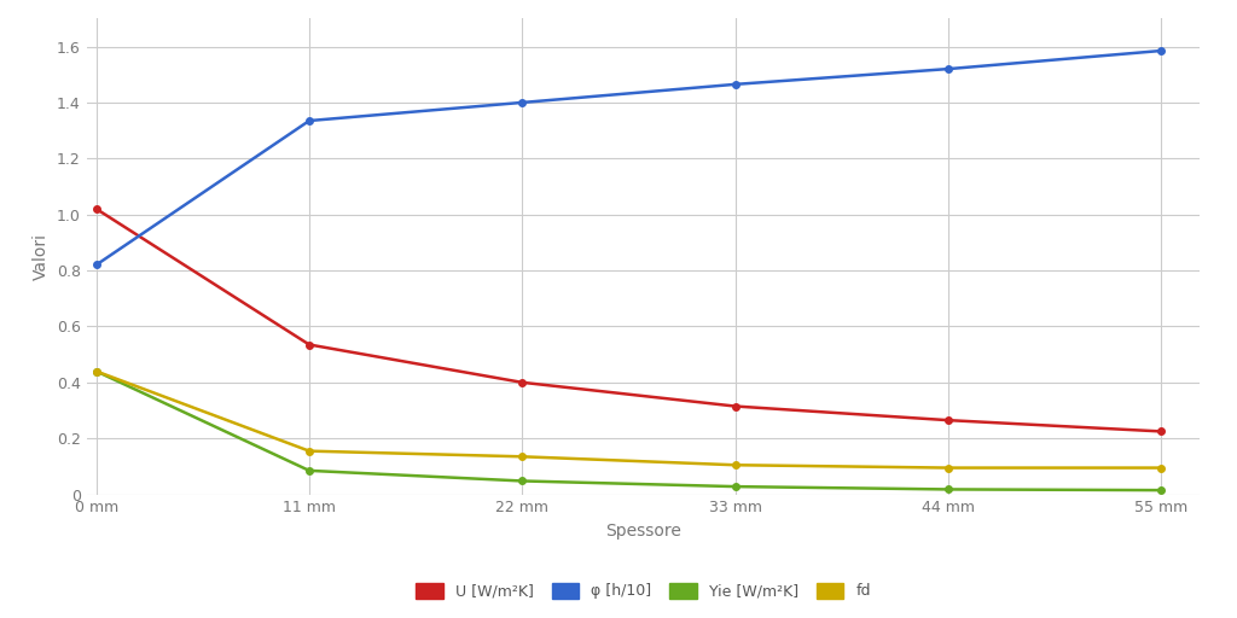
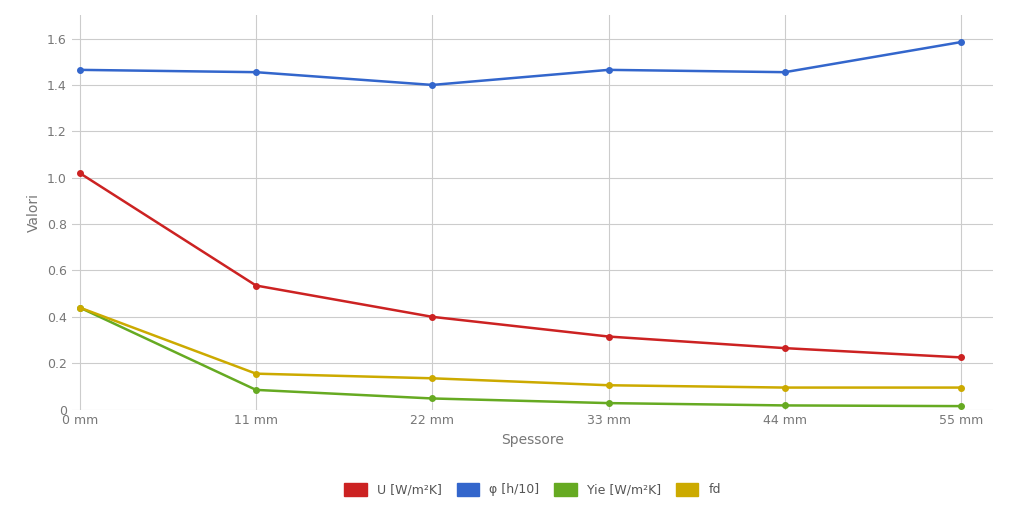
φ [h/10]/0 mm: 0.820 -> 1.465
φ [h/10]/11 mm: 1.335 -> 1.455
φ [h/10]/44 mm: 1.520 -> 1.455
